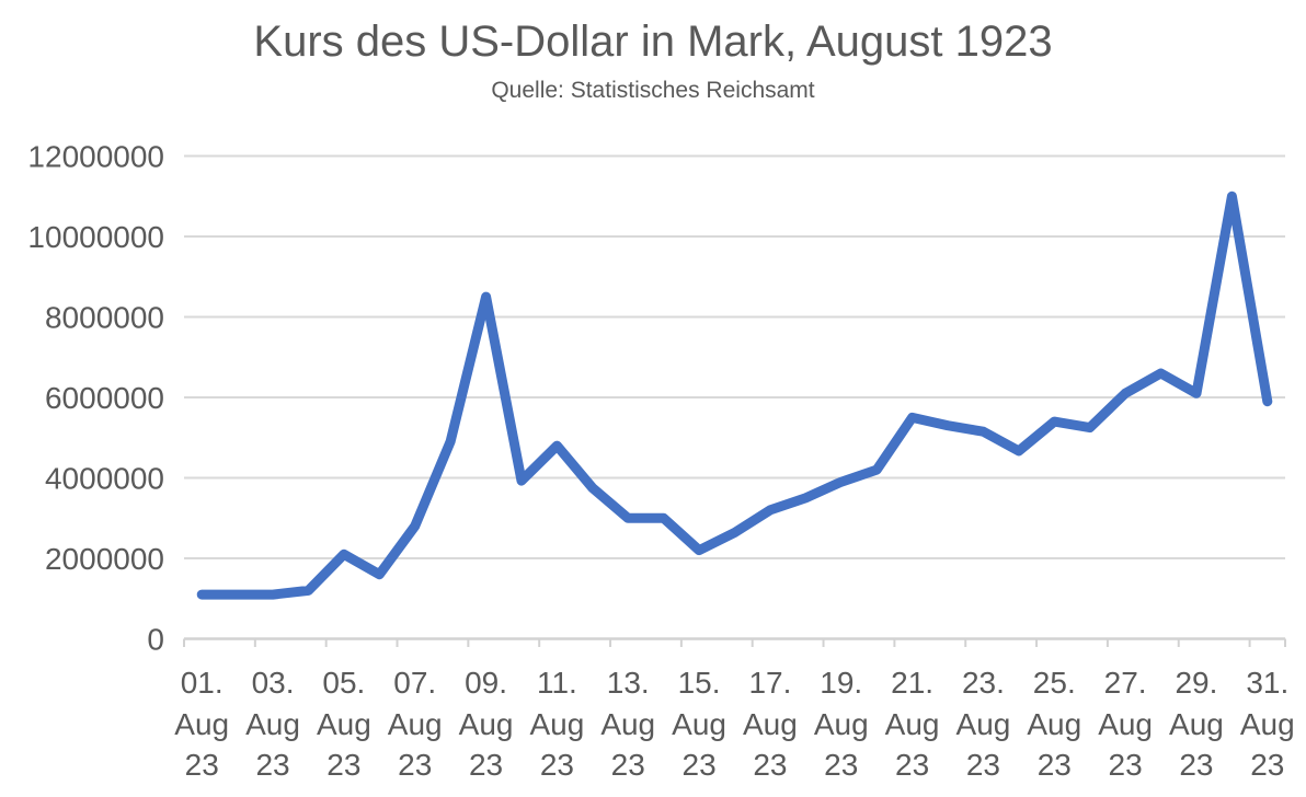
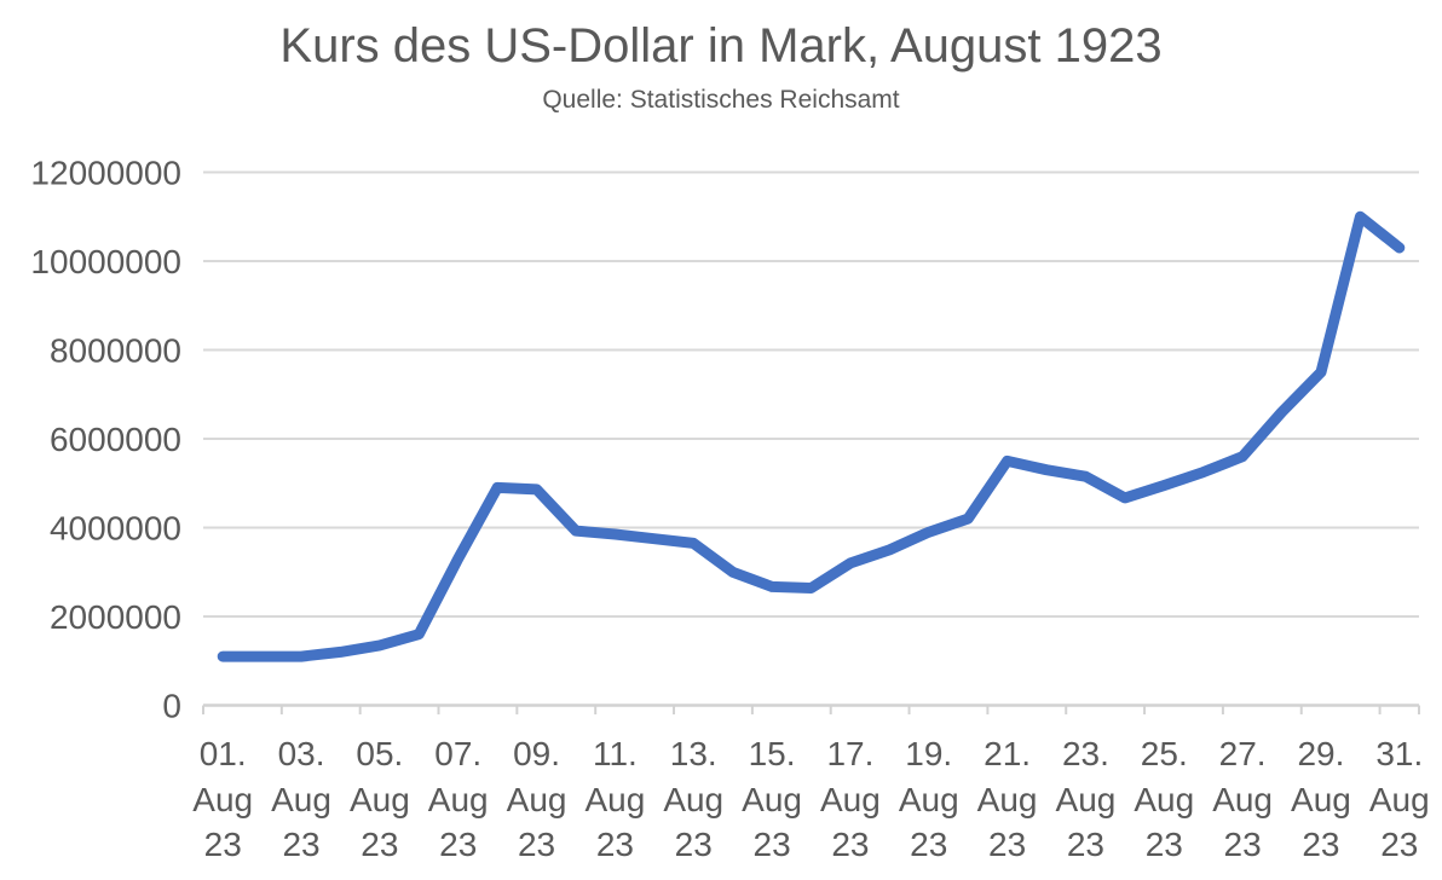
05. Aug 23: 2100000 -> 1400000
07. Aug 23: 2800000 -> 3300000
09. Aug 23: 8500000 -> 4900000
11. Aug 23: 4800000 -> 3800000
13. Aug 23: 3000000 -> 3600000
15. Aug 23: 2200000 -> 2700000
25. Aug 23: 5400000 -> 5000000
27. Aug 23: 6100000 -> 5600000
29. Aug 23: 6100000 -> 7500000
31. Aug 23: 5900000 -> 10300000
